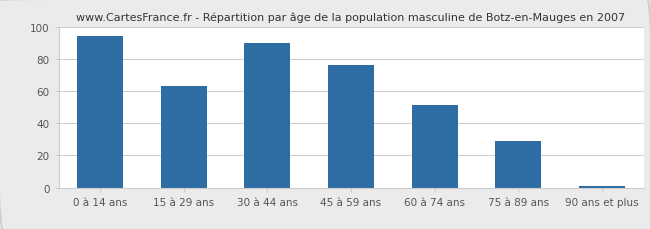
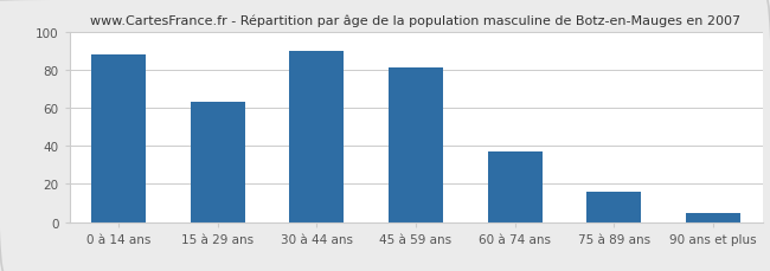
0 à 14 ans: 94 -> 88
45 à 59 ans: 76 -> 81
60 à 74 ans: 51 -> 37
75 à 89 ans: 29 -> 16
90 ans et plus: 1 -> 5
